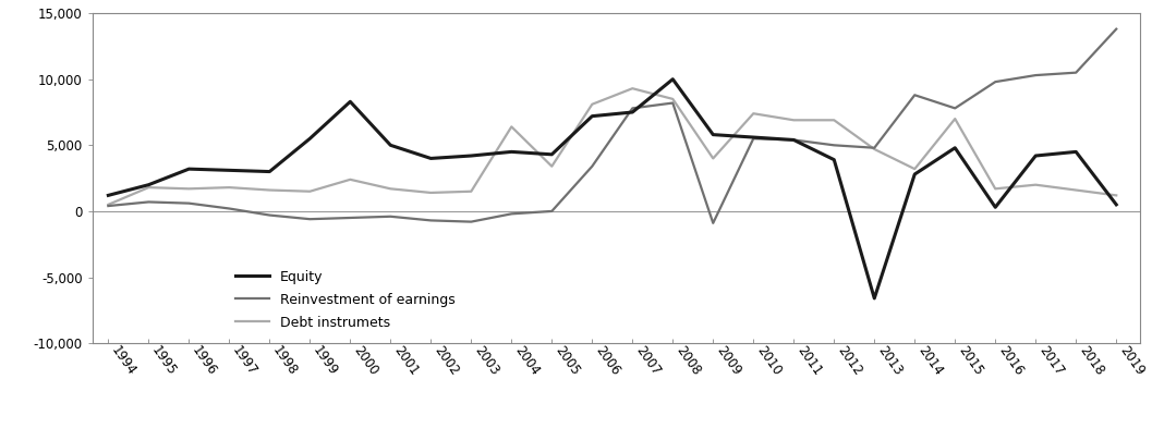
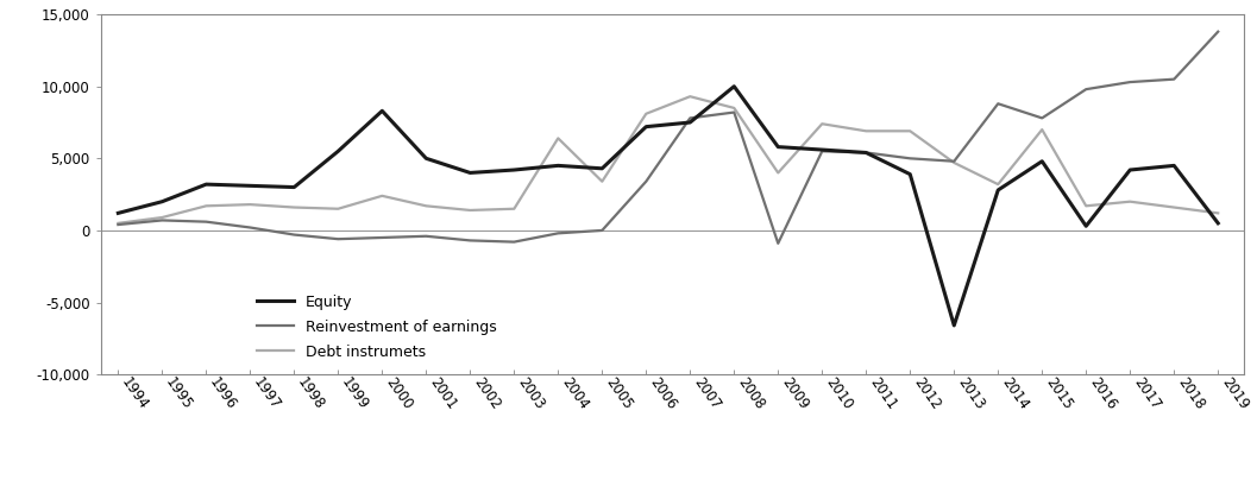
Debt instrumets/1995: 1,800 -> 900
